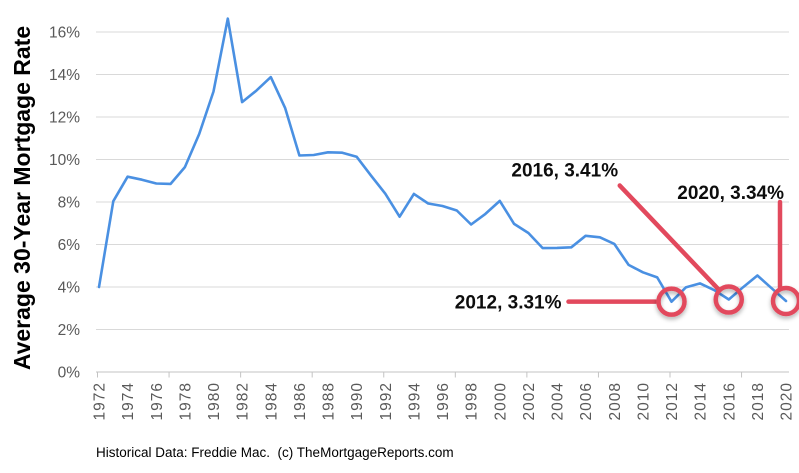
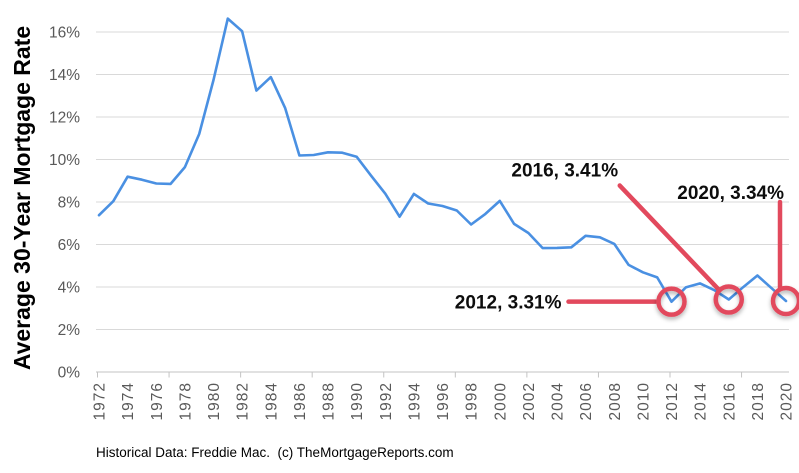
1972: 4.0% -> 7.4%
1980: 13.2% -> 13.7%
1982: 12.7% -> 16.0%
